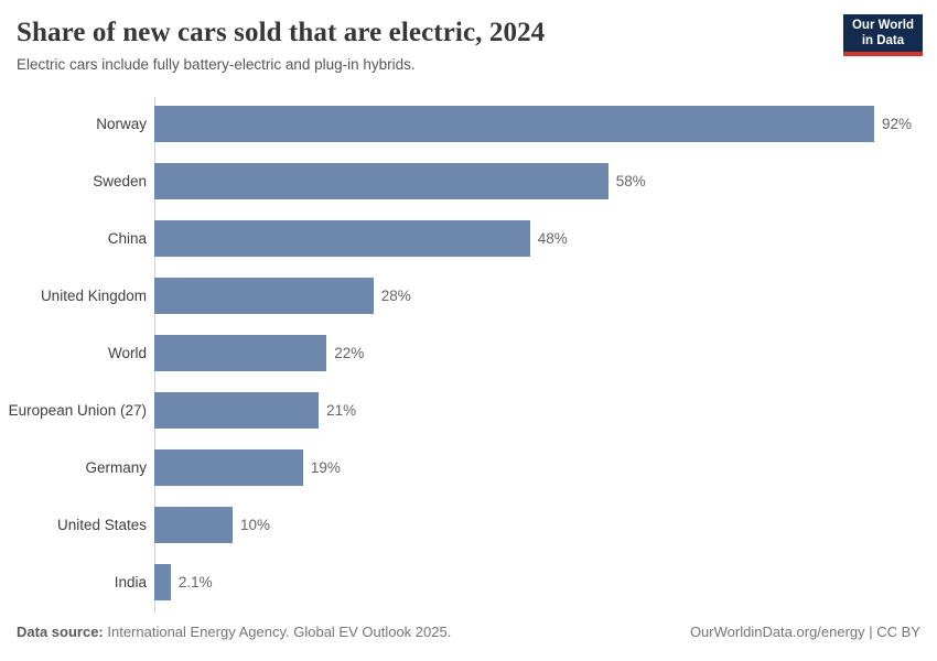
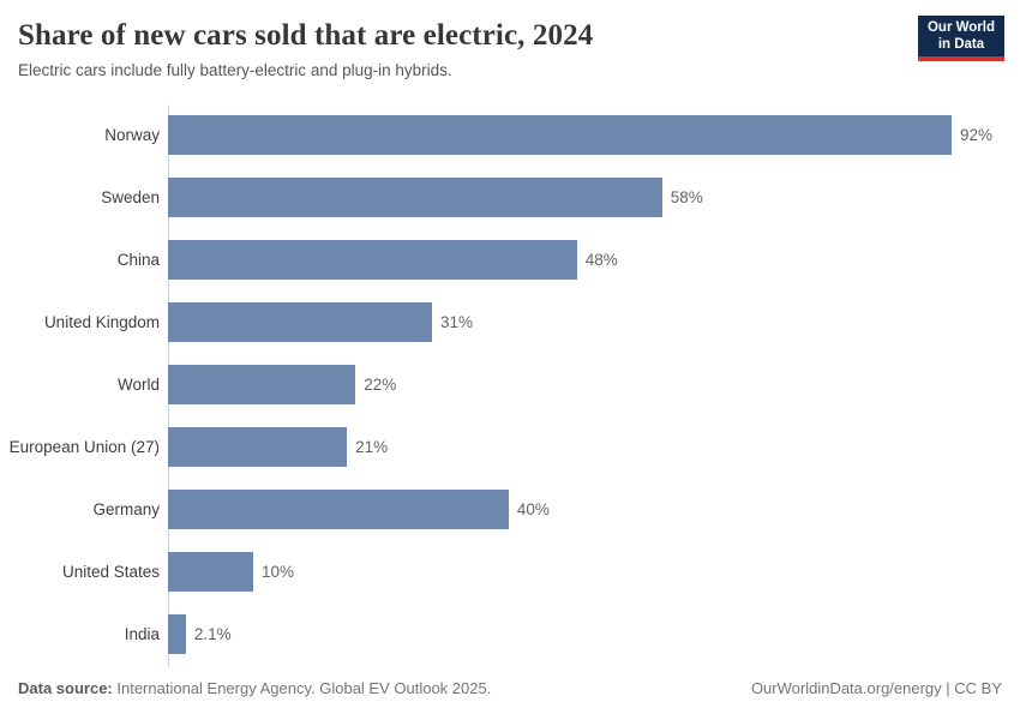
United Kingdom: 28% -> 31%
Germany: 19% -> 40%
